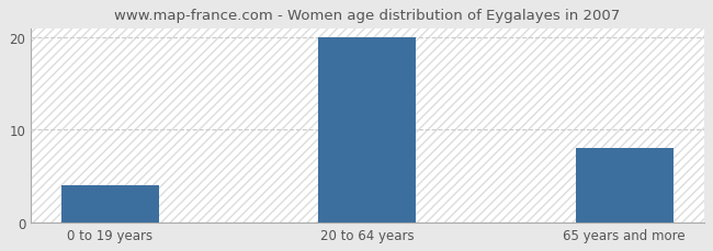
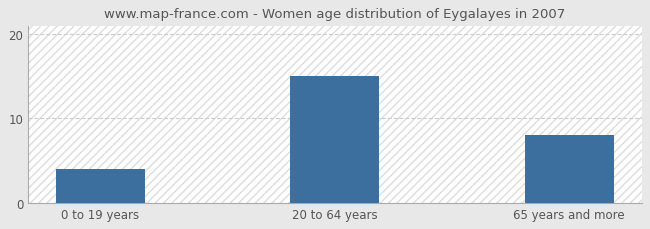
20 to 64 years: 20 -> 15
